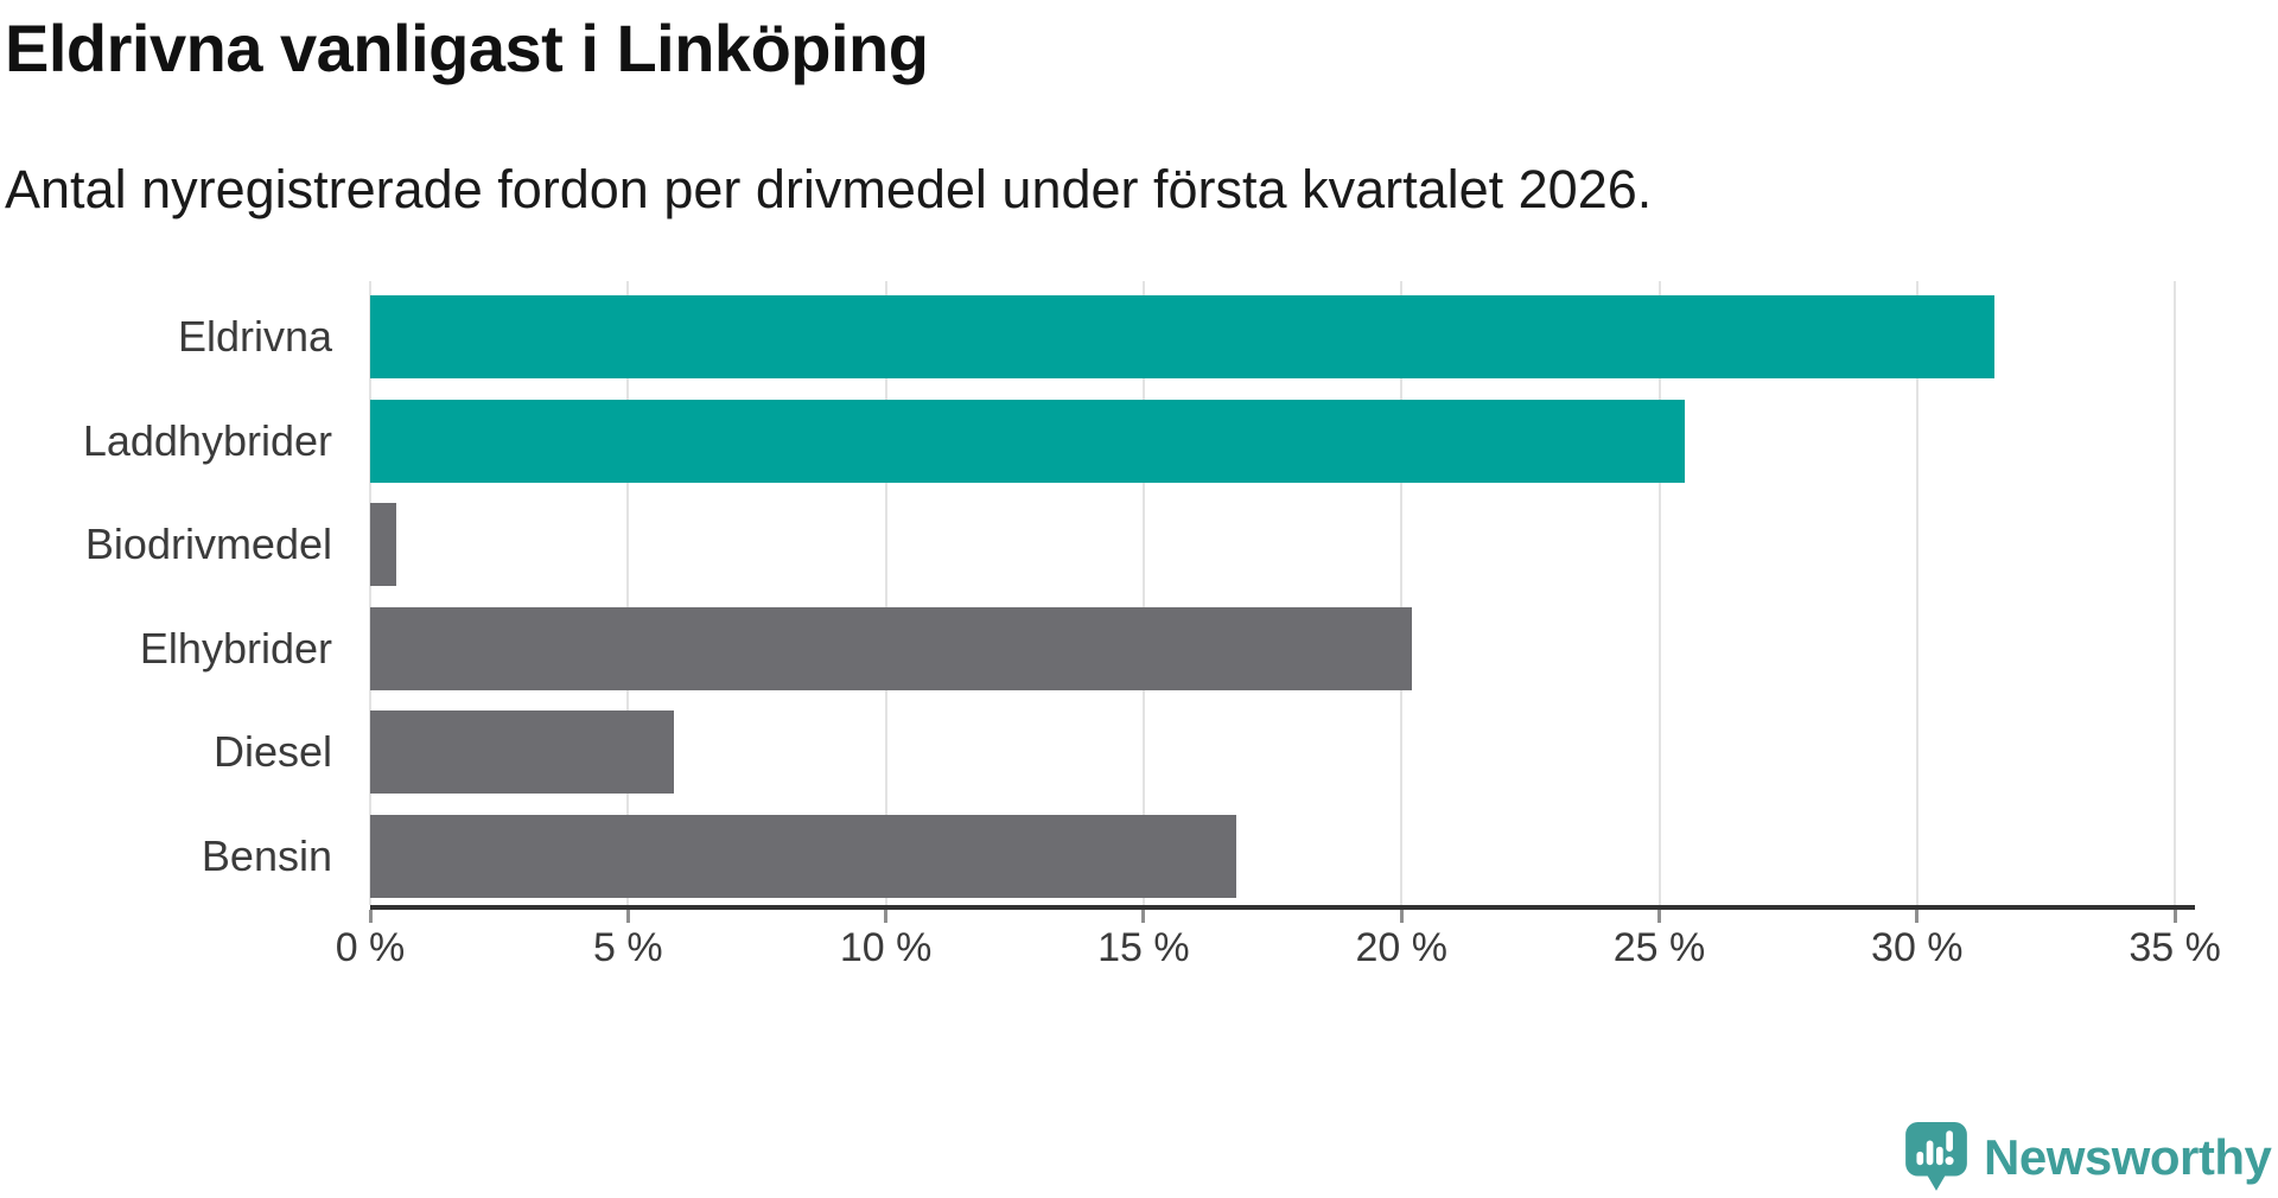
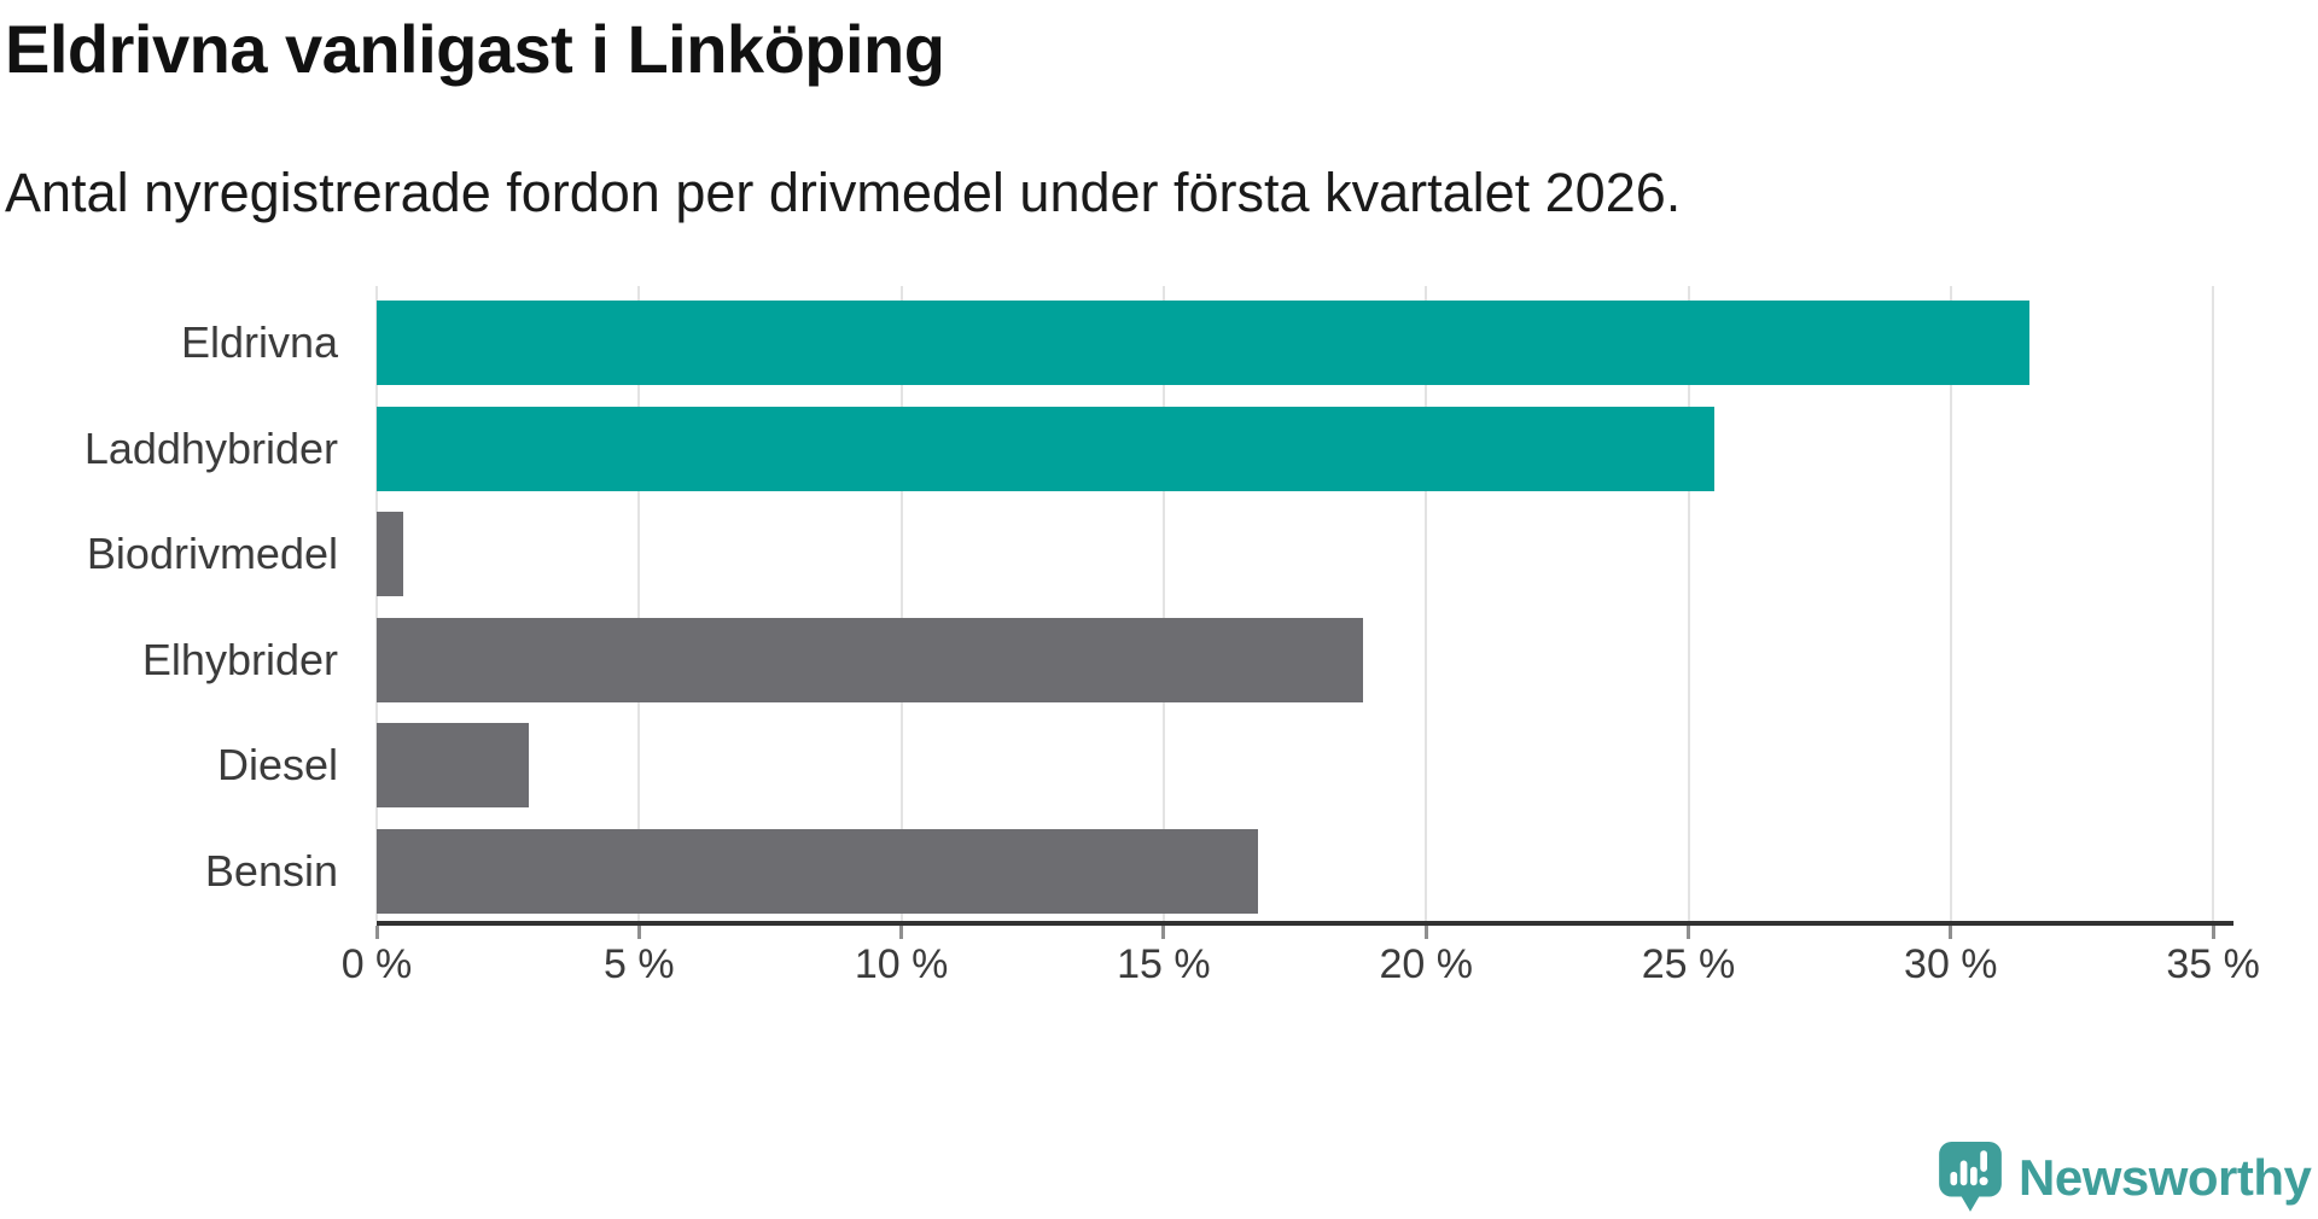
Elhybrider: 20.2% -> 18.8%
Diesel: 5.9% -> 2.9%
